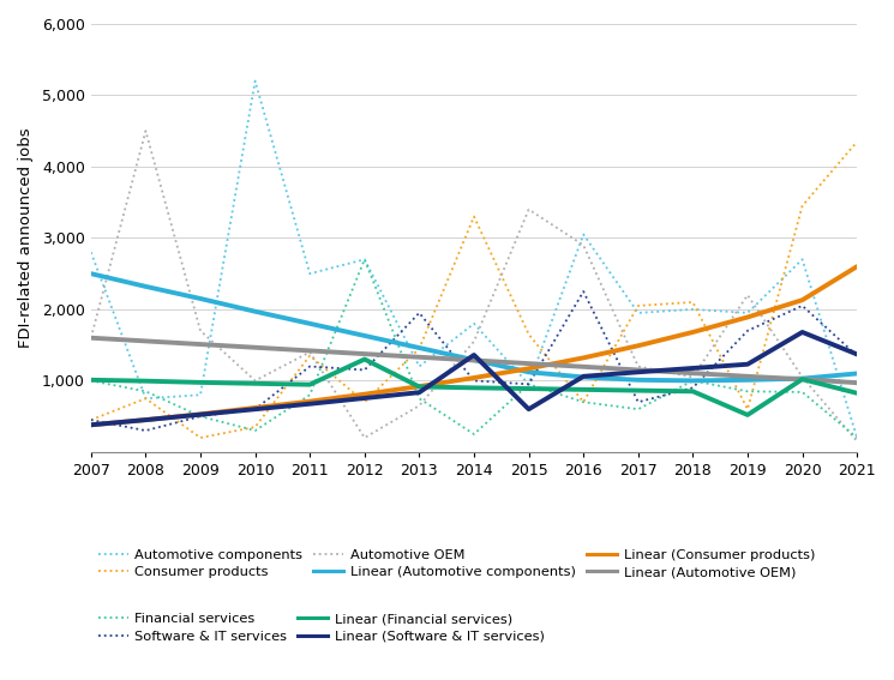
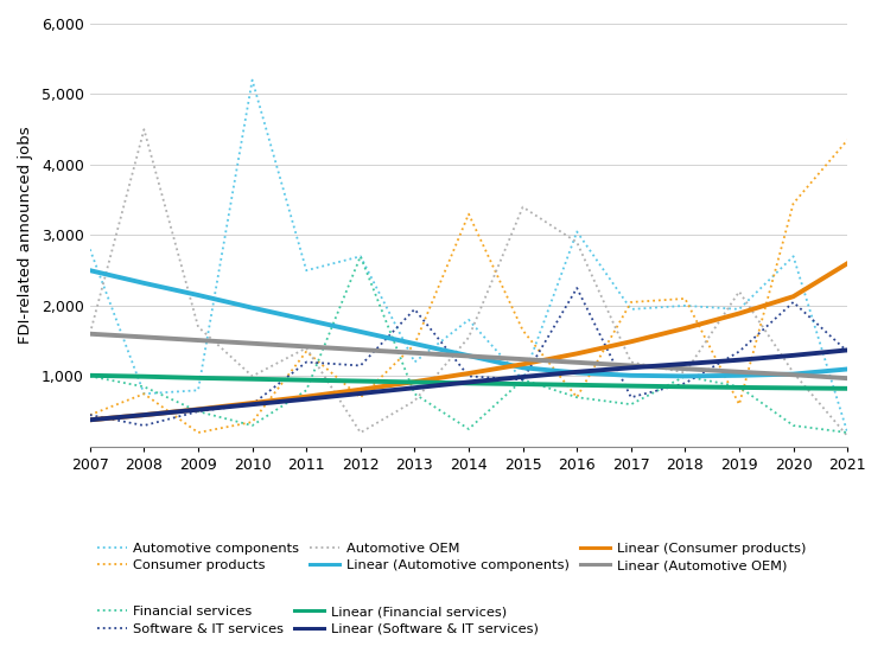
Linear (Financial services)/2012: 1,300 -> 930
Linear (Software & IT services)/2014: 1,360 -> 920
Linear (Software & IT services)/2015: 600 -> 990
Software & IT services/2019: 1,700 -> 1,350
Linear (Financial services)/2019: 520 -> 840
Financial services/2020: 840 -> 300
Linear (Financial services)/2020: 1,020 -> 830
Linear (Software & IT services)/2020: 1,680 -> 1,300
